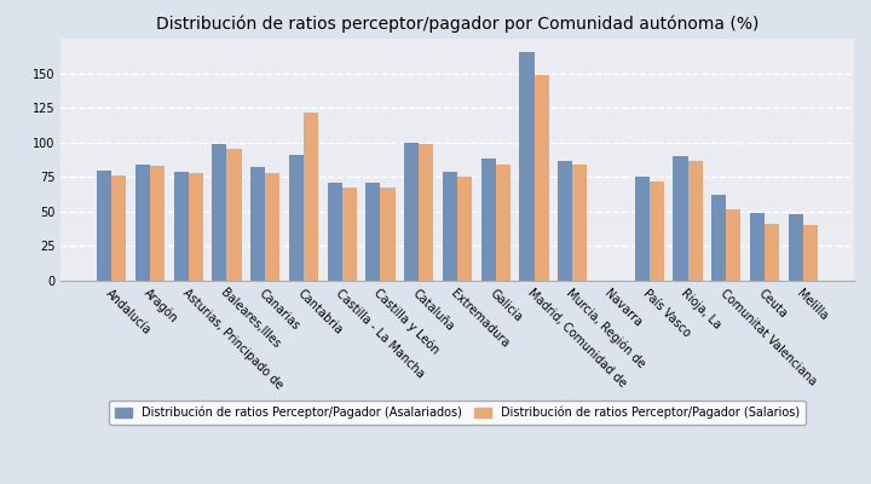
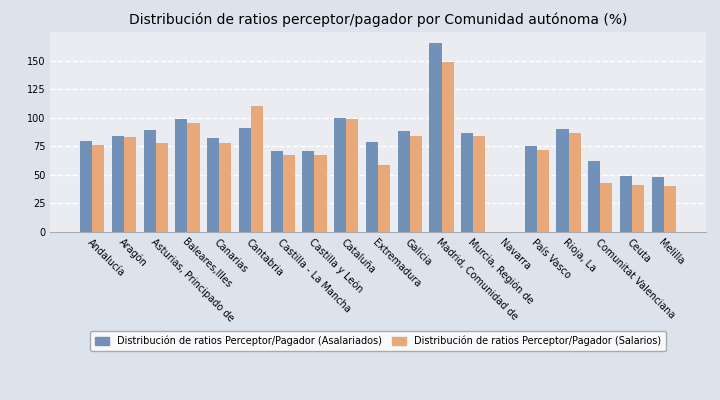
Distribución de ratios Perceptor/Pagador (Asalariados)/Asturias, Principado de: 79 -> 89
Distribución de ratios Perceptor/Pagador (Salarios)/Cantabria: 122 -> 110
Distribución de ratios Perceptor/Pagador (Salarios)/Extremadura: 75 -> 59
Distribución de ratios Perceptor/Pagador (Salarios)/Comunitat Valenciana: 52 -> 43
